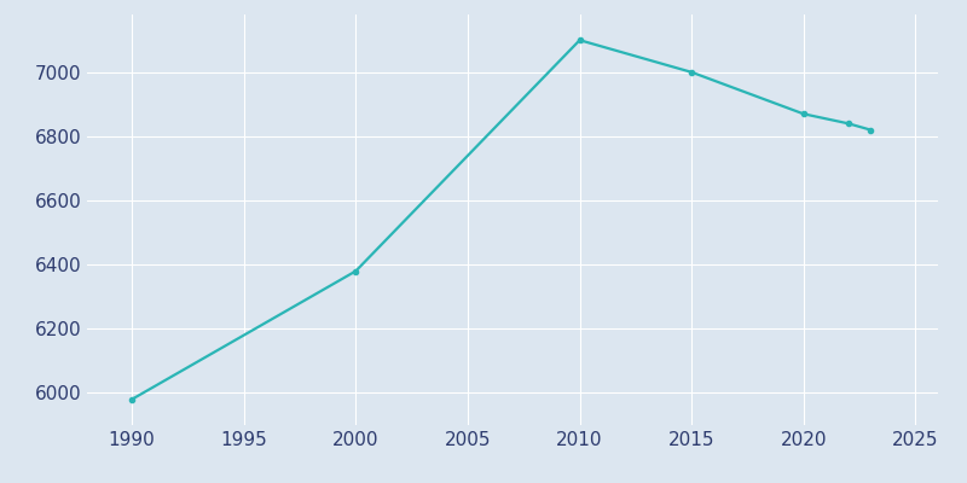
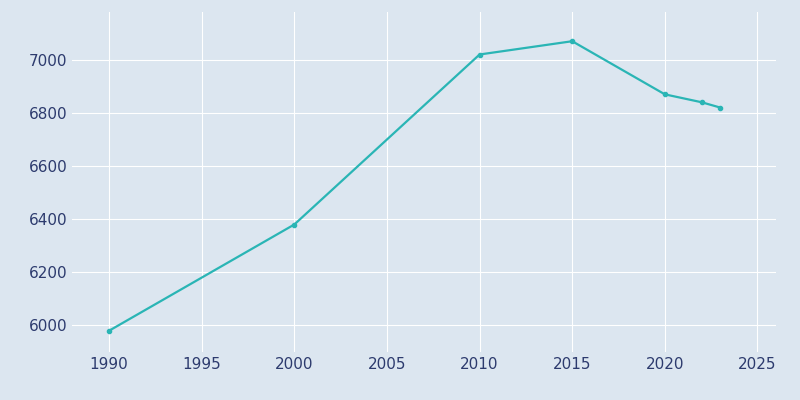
2010: 7100 -> 7020
2015: 7000 -> 7070
